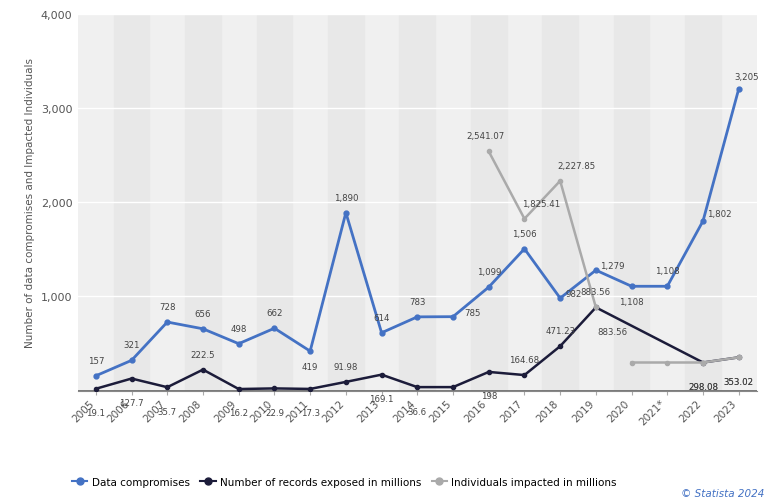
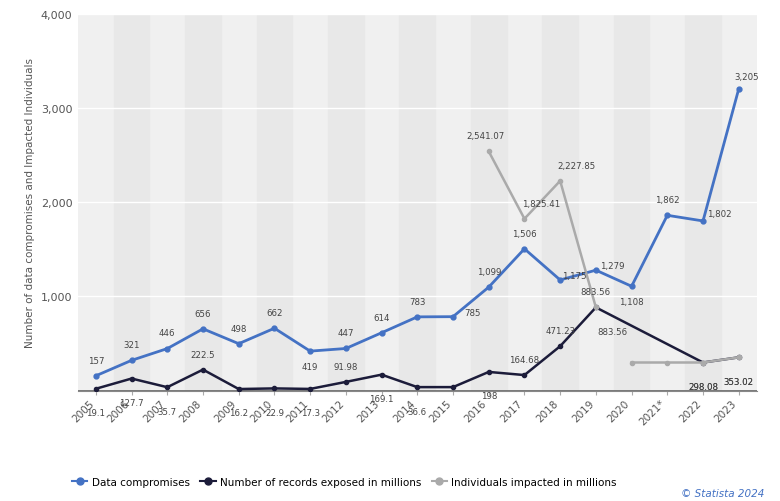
Data compromises/2007: 728 -> 446
Data compromises/2012: 1,890 -> 447
Data compromises/2018: 982 -> 1,175
Data compromises/2021*: 1,108 -> 1,862
